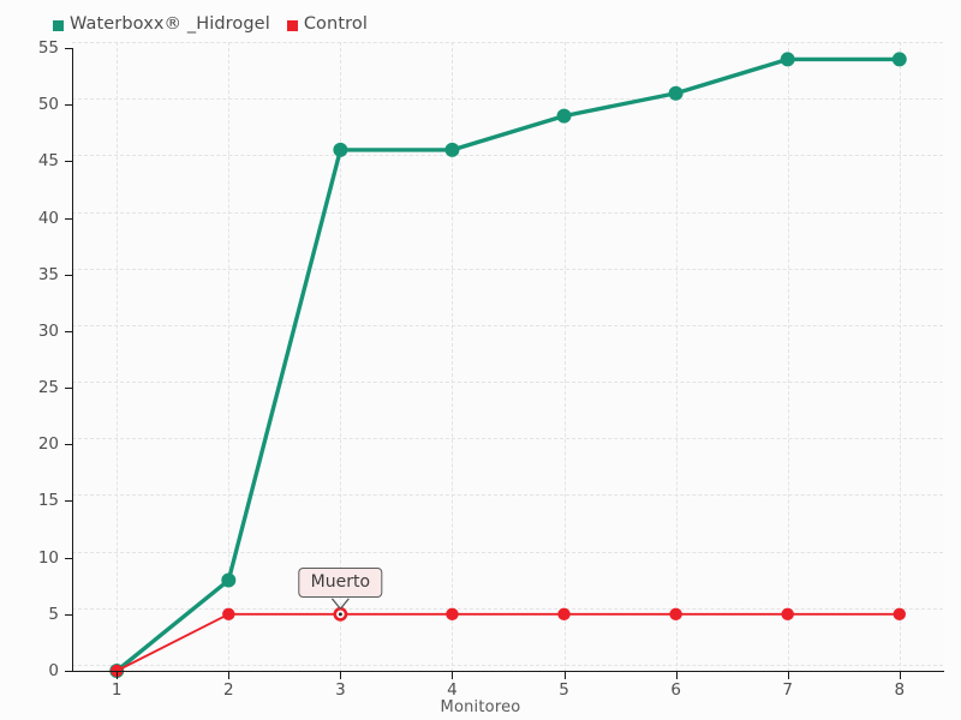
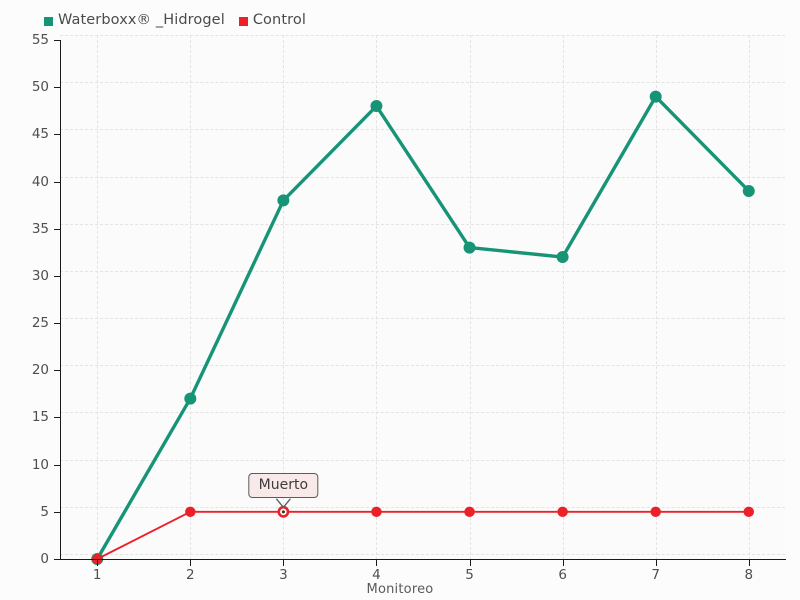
Waterboxx® _Hidrogel/2: 8 -> 17
Waterboxx® _Hidrogel/3: 46 -> 38
Waterboxx® _Hidrogel/4: 46 -> 48
Waterboxx® _Hidrogel/5: 49 -> 33
Waterboxx® _Hidrogel/6: 51 -> 32
Waterboxx® _Hidrogel/7: 54 -> 49
Waterboxx® _Hidrogel/8: 54 -> 39
